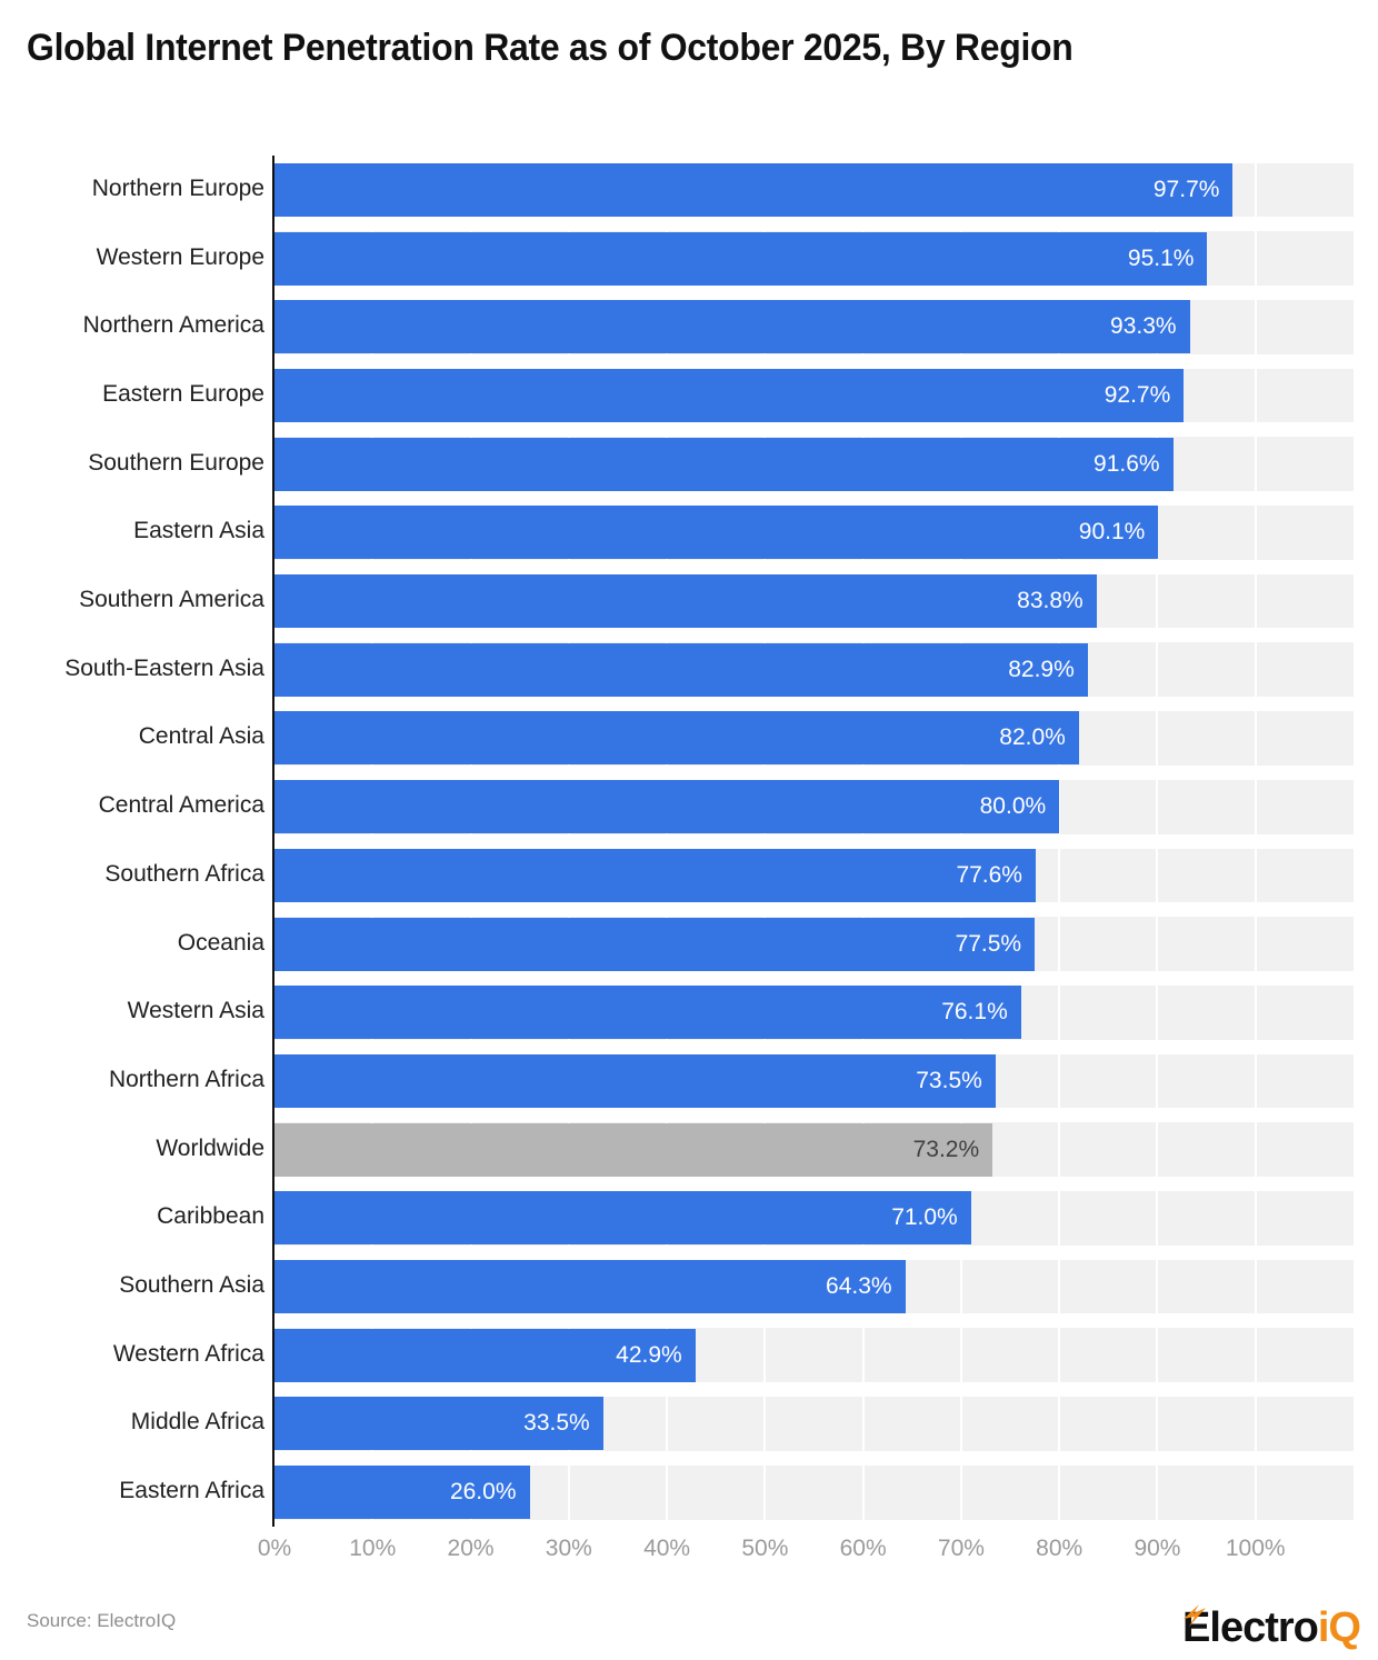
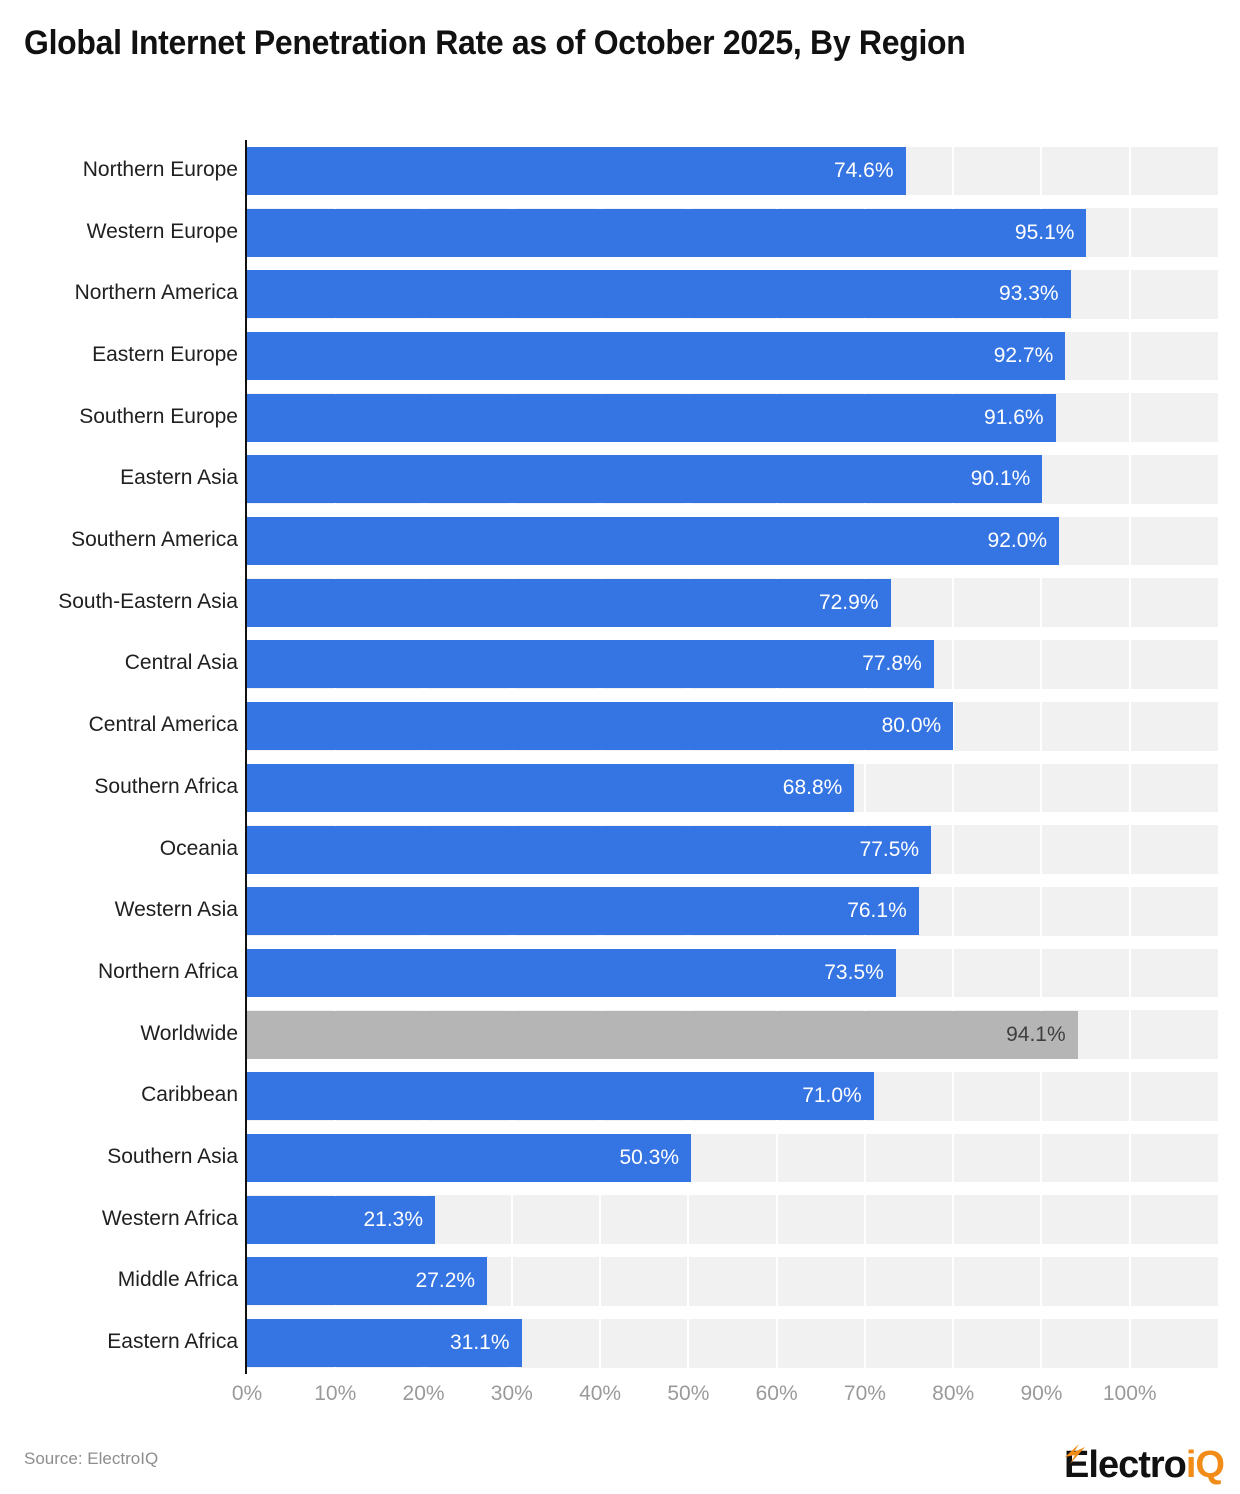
Northern Europe: 97.7% -> 74.6%
Southern America: 83.8% -> 92.0%
South-Eastern Asia: 82.9% -> 72.9%
Central Asia: 82.0% -> 77.8%
Southern Africa: 77.6% -> 68.8%
Worldwide: 73.2% -> 94.1%
Southern Asia: 64.3% -> 50.3%
Western Africa: 42.9% -> 21.3%
Middle Africa: 33.5% -> 27.2%
Eastern Africa: 26.0% -> 31.1%
